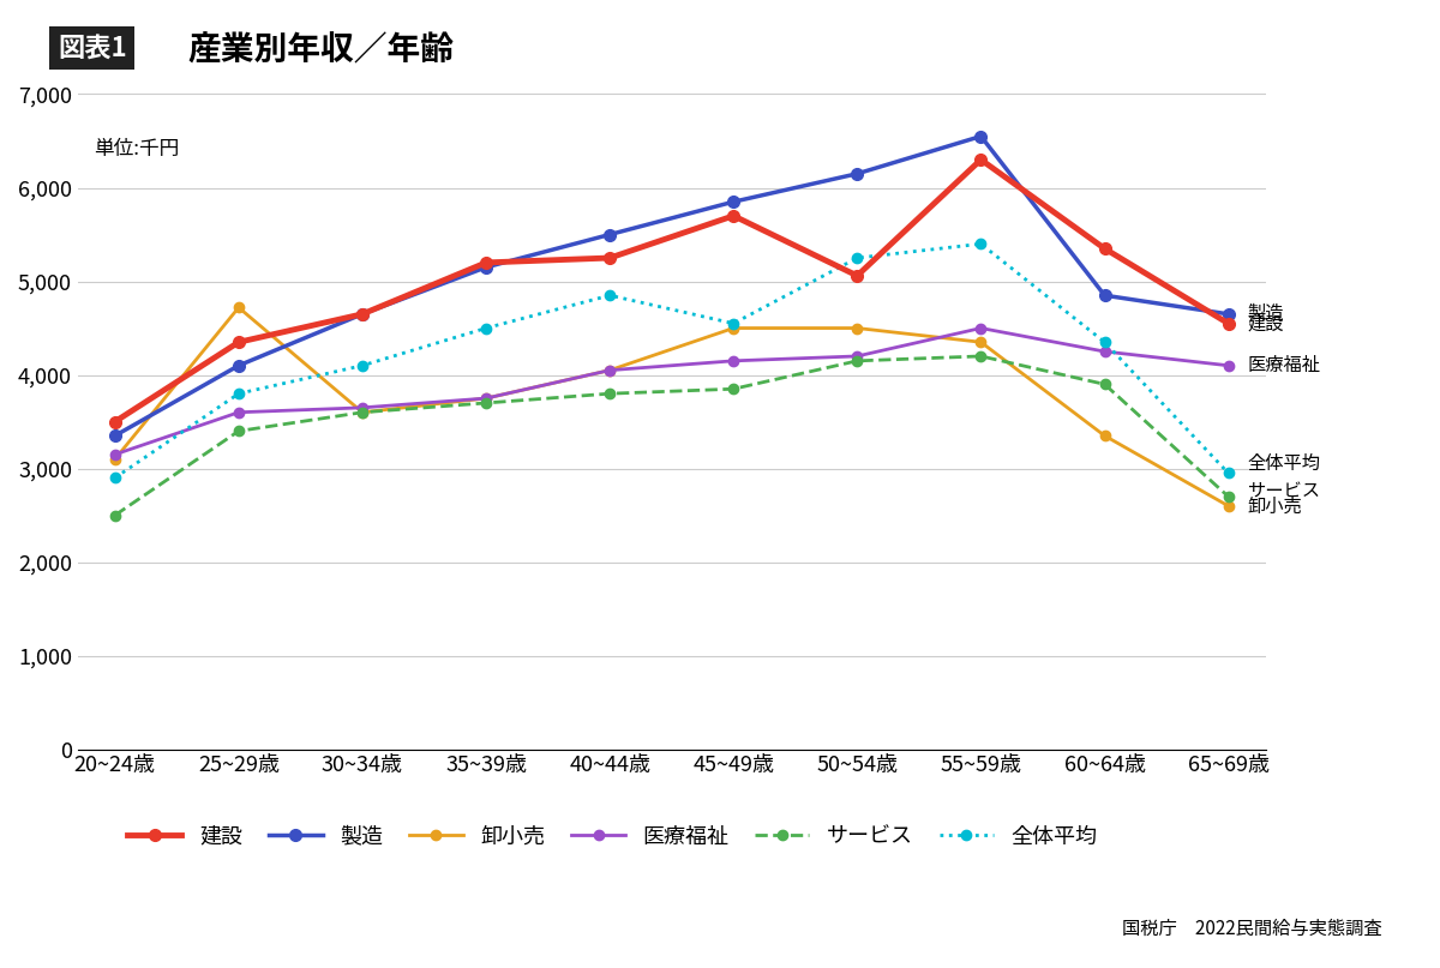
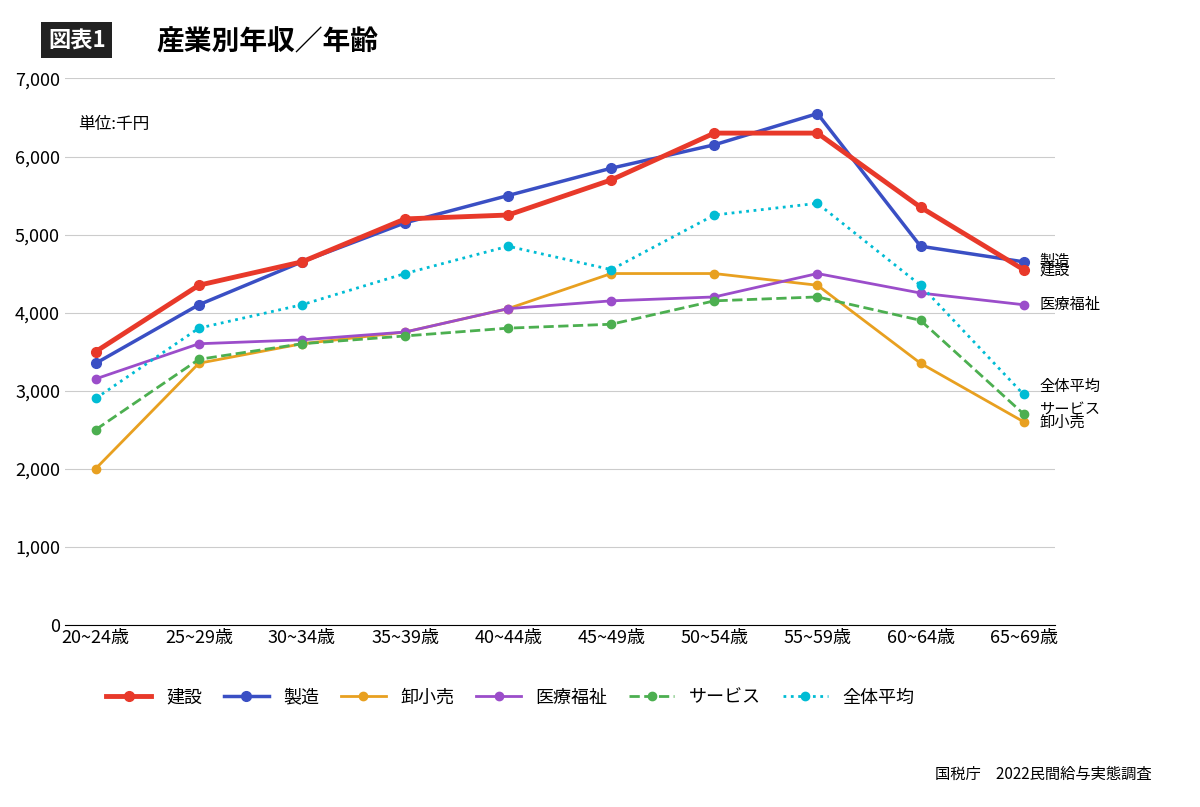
卸小売/20~24歳: 3,100 -> 2,000
卸小売/25~29歳: 4,720 -> 3,350
建設/50~54歳: 5,060 -> 6,300
